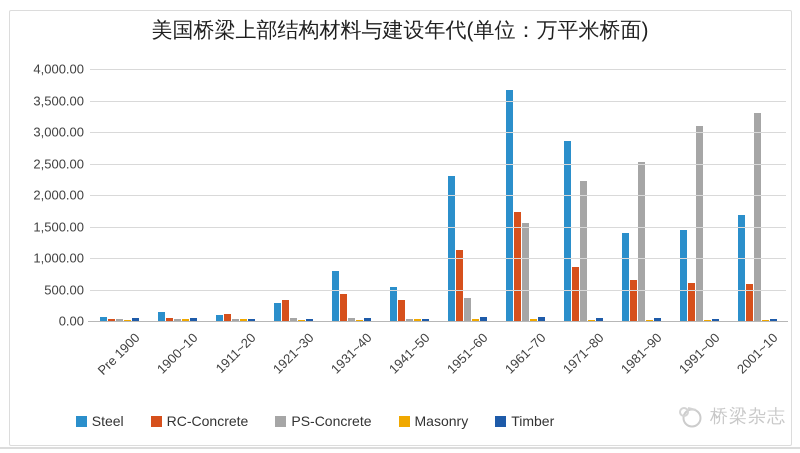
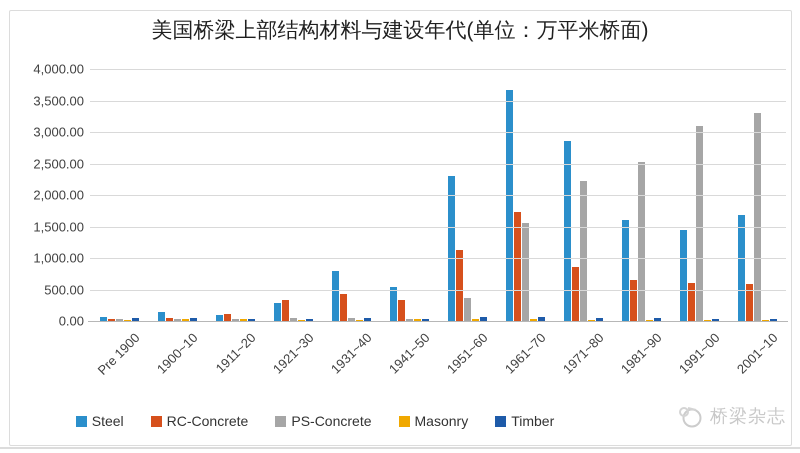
Steel/1981~90: 1400 -> 1600
